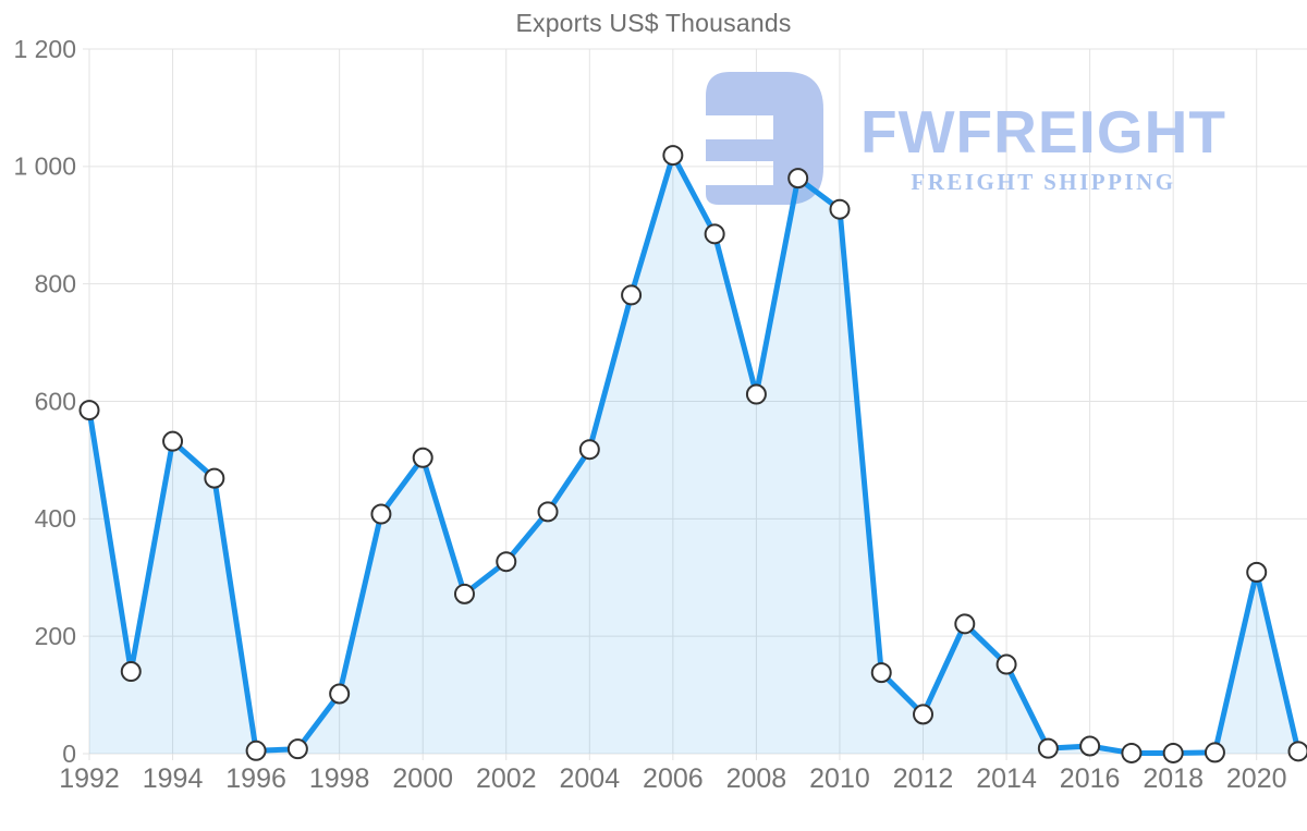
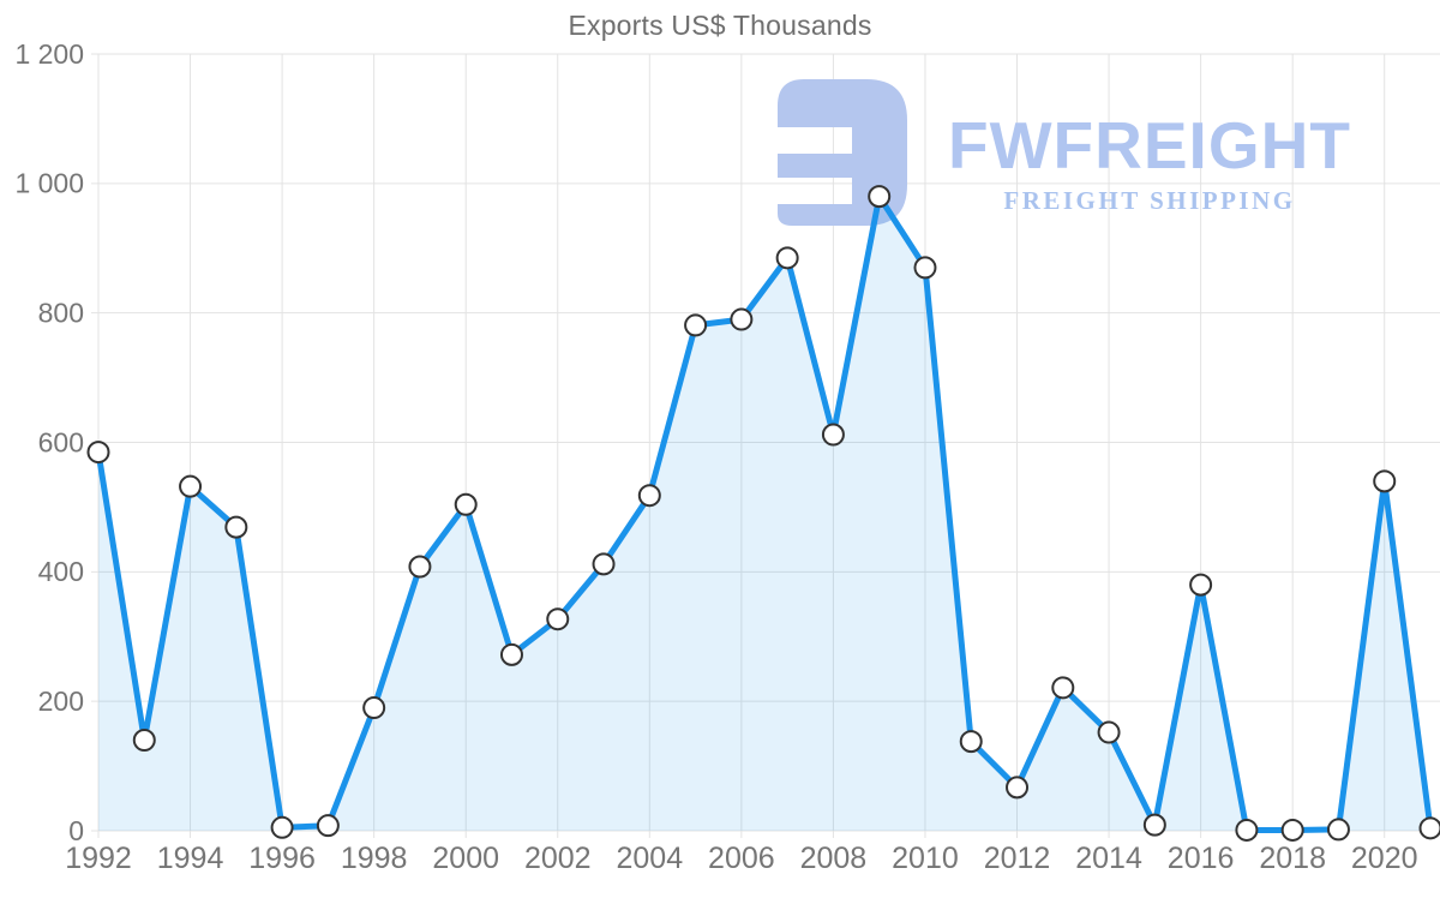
1998: 100 -> 190
2006: 1020 -> 790
2010: 930 -> 870
2016: 10 -> 380
2020: 310 -> 540
